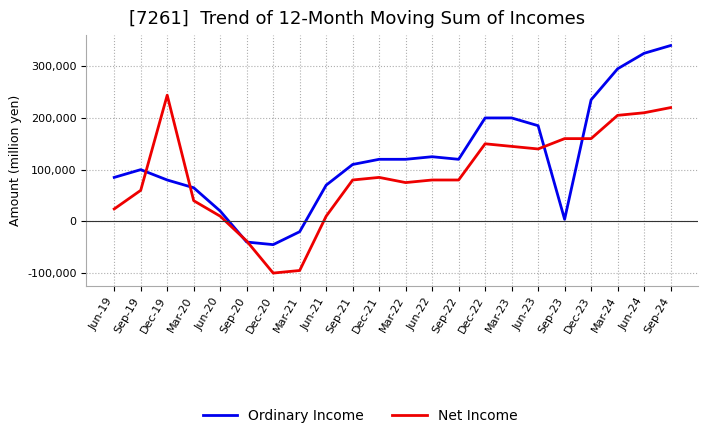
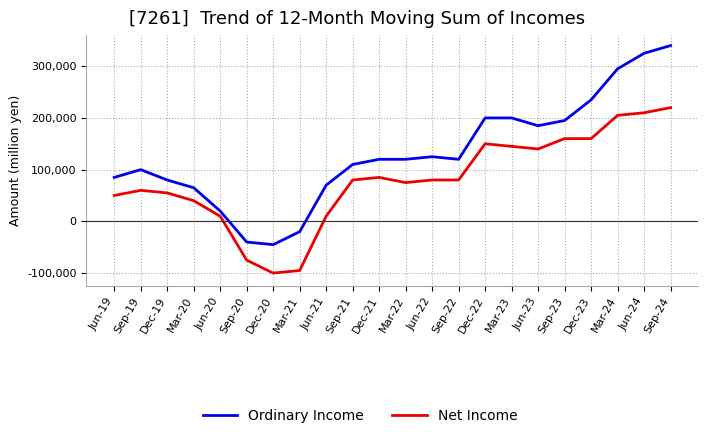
Net Income/Jun-19: 24,000 -> 50,000
Net Income/Dec-19: 244,000 -> 55,000
Net Income/Sep-20: -38,000 -> -75,000
Ordinary Income/Sep-23: 4,000 -> 195,000
